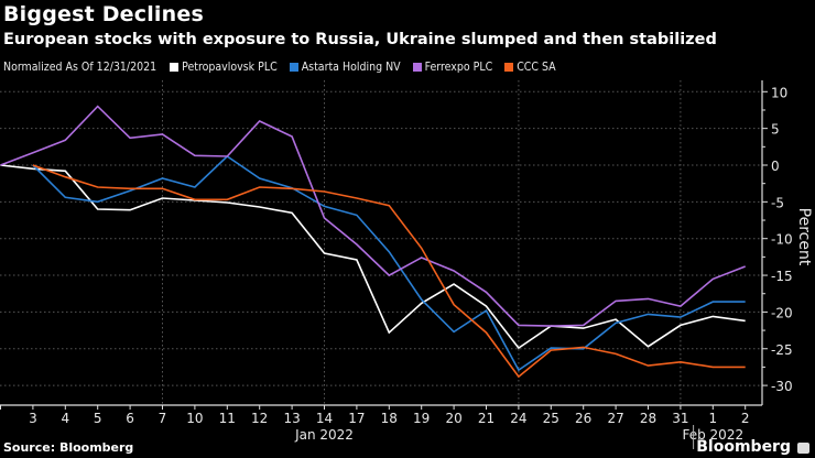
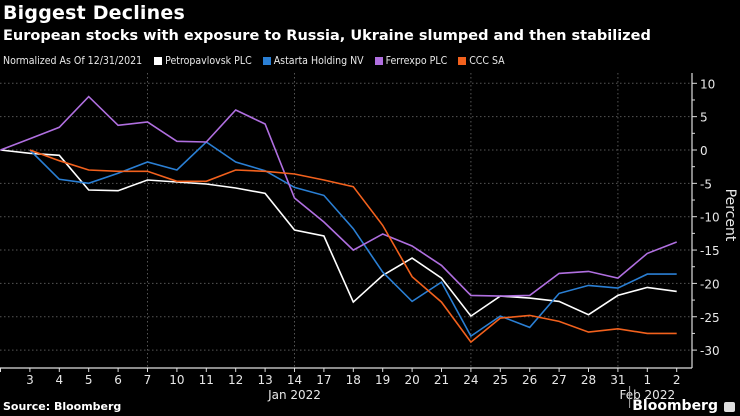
Astarta Holding NV/26: -25 -> -27
Petropavlovsk PLC/27: -21 -> -23
